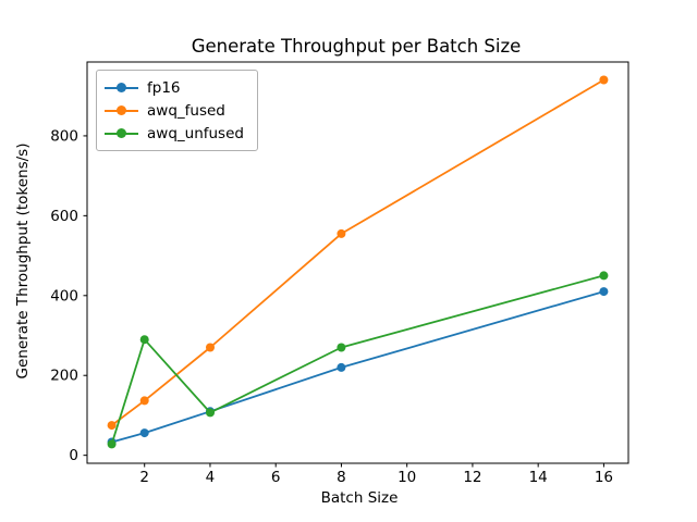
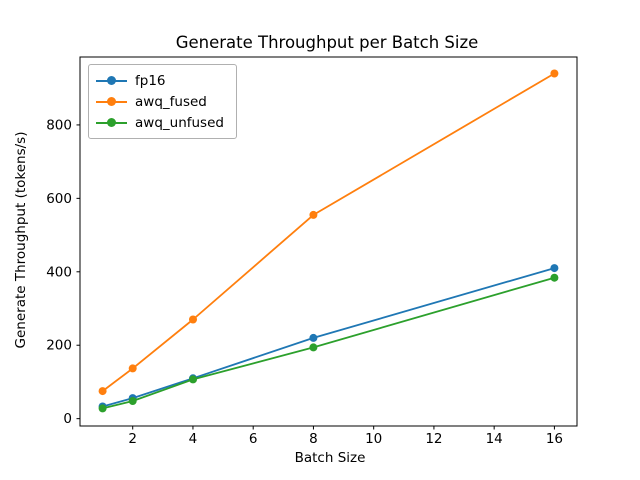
awq_unfused/2: 290 -> 50
awq_unfused/8: 270 -> 190
awq_unfused/16: 450 -> 380
